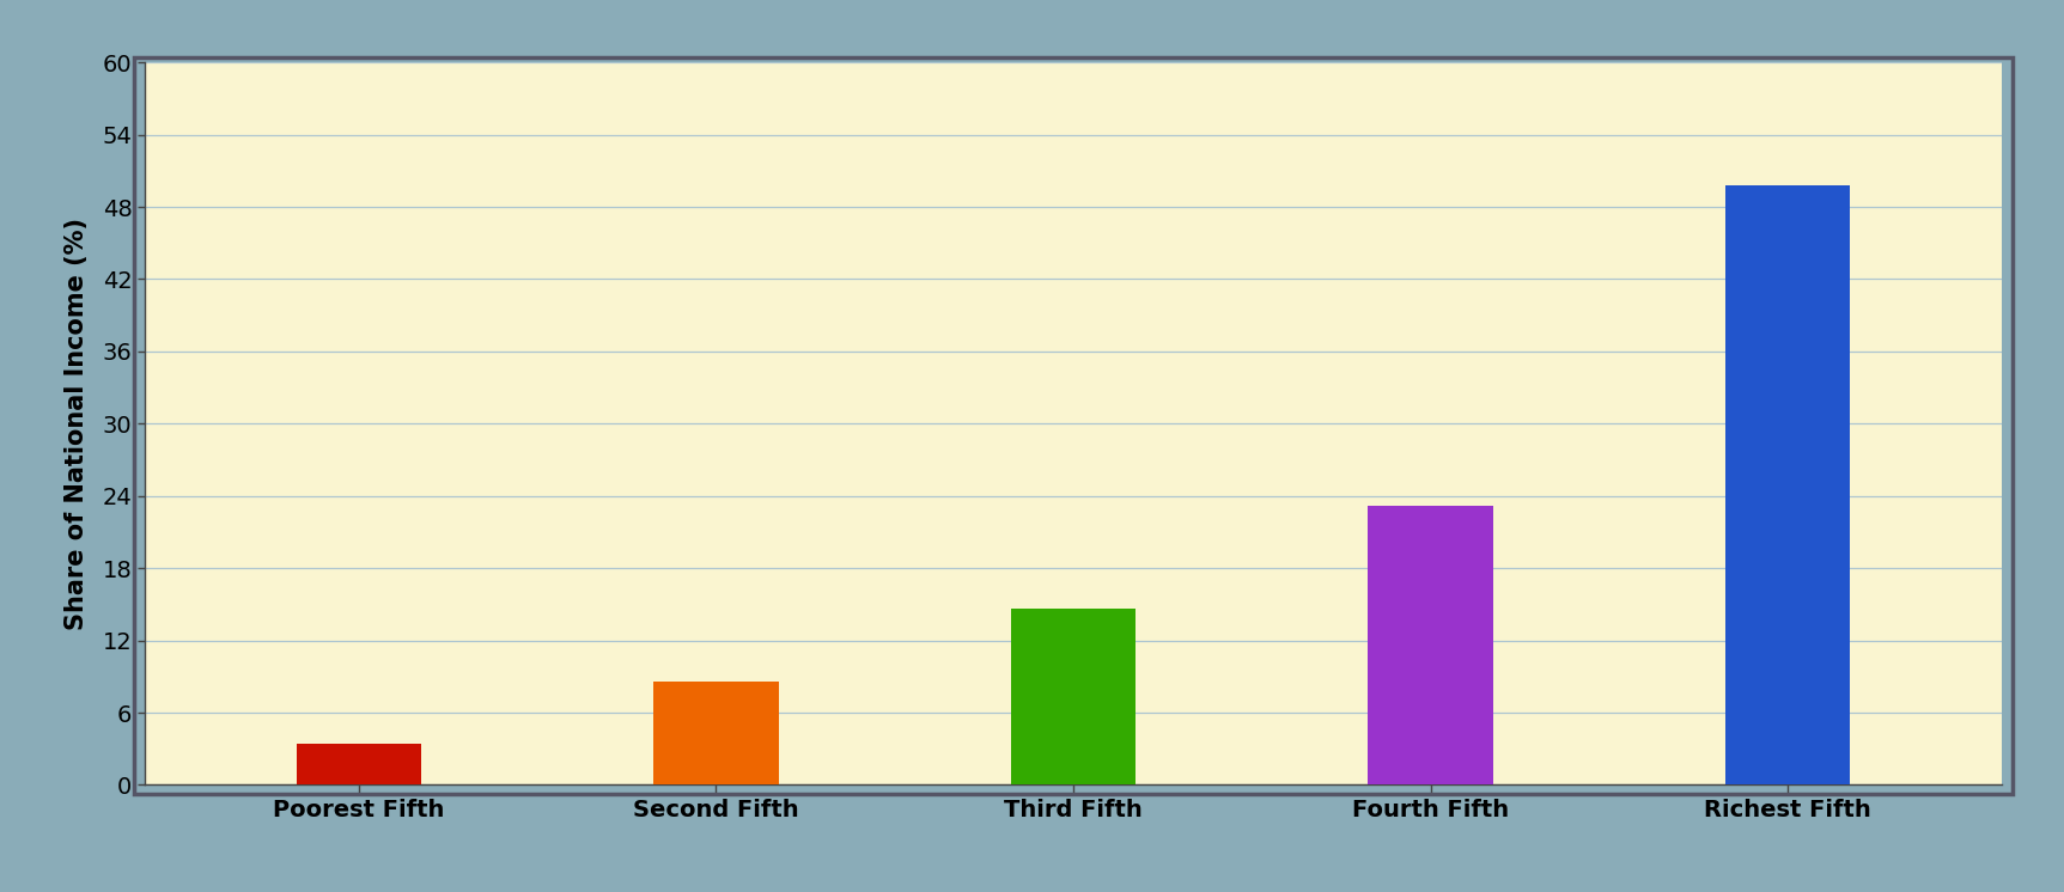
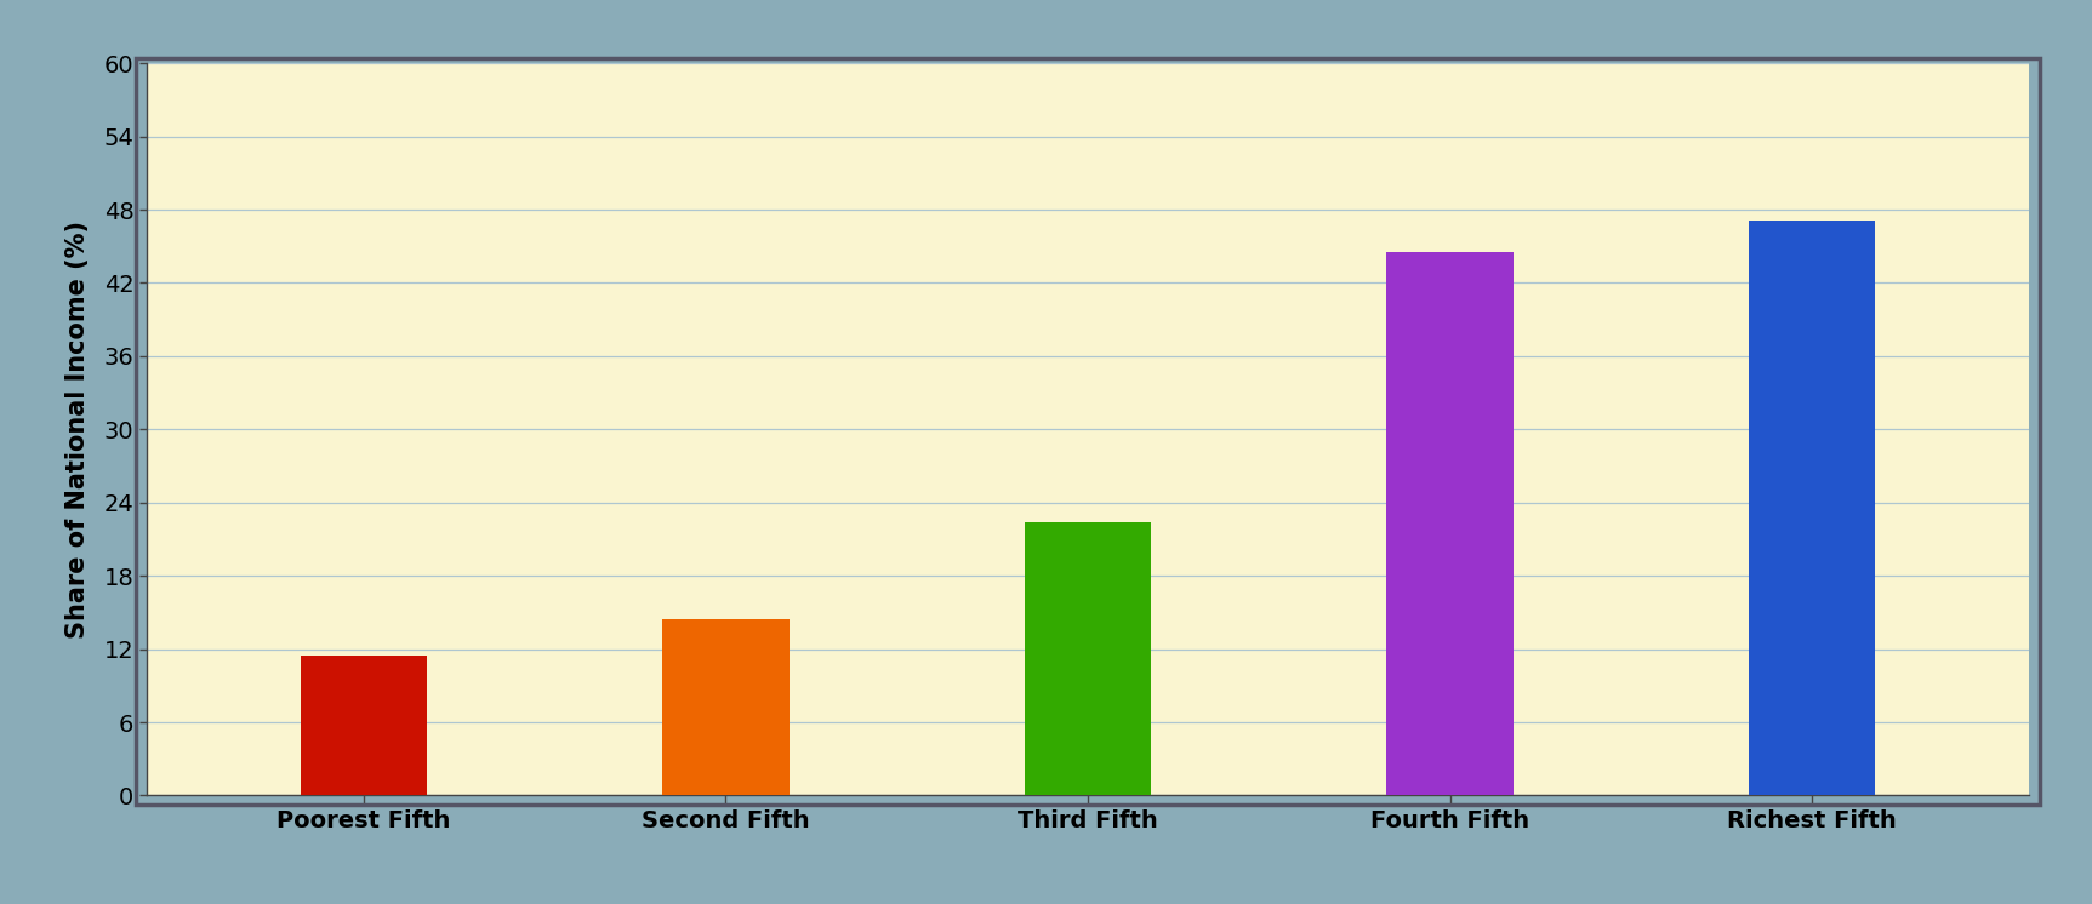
Poorest Fifth: 3.4 -> 11.5
Second Fifth: 8.6 -> 14.4
Third Fifth: 14.6 -> 22.4
Fourth Fifth: 23.2 -> 44.5
Richest Fifth: 49.8 -> 47.1
